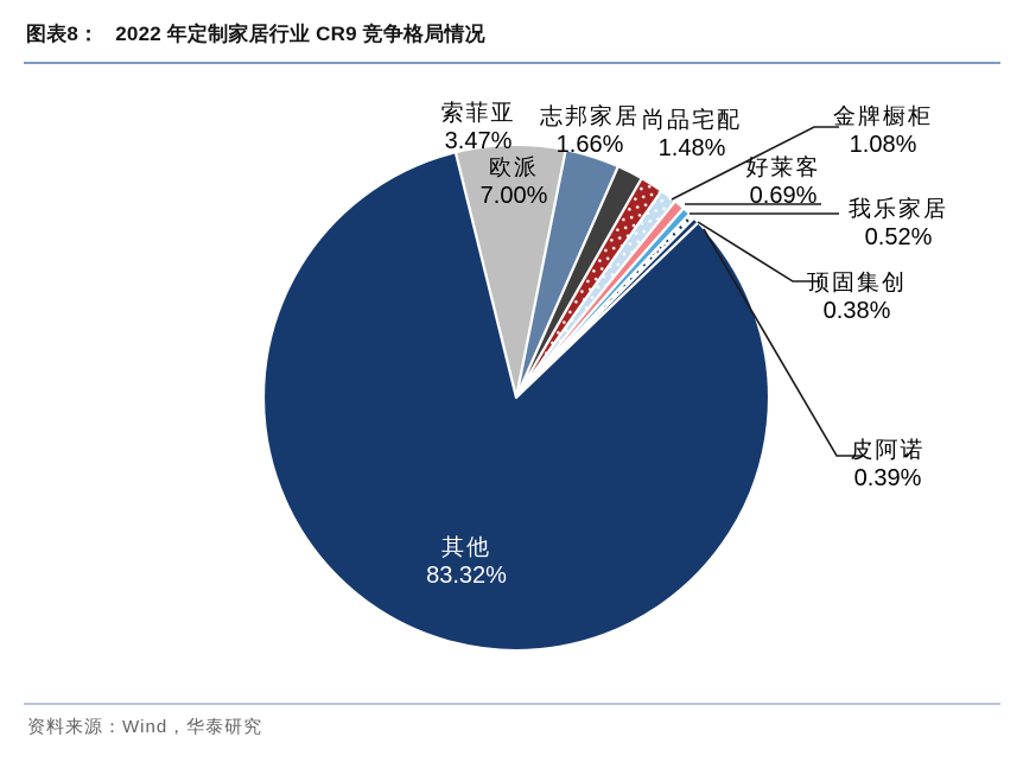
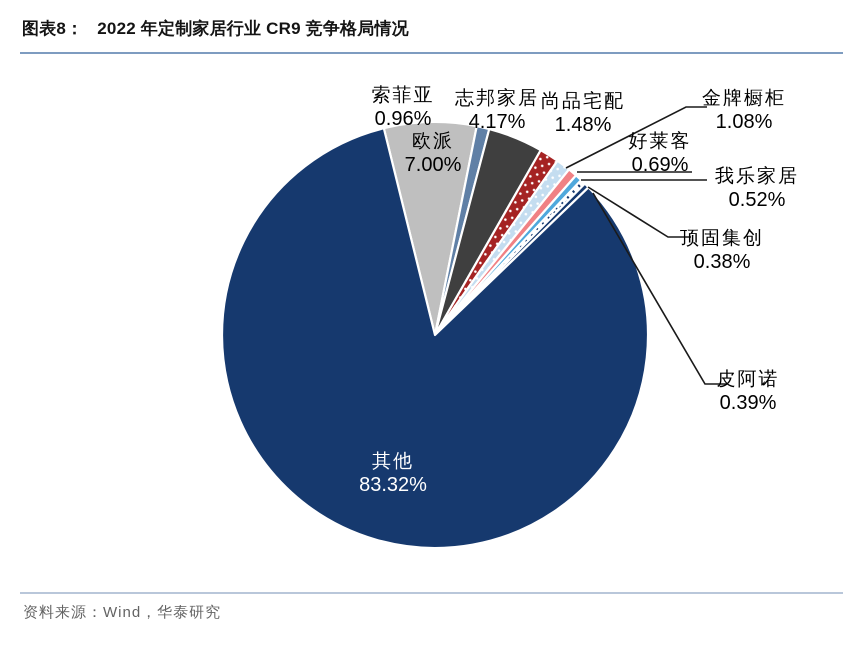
索菲亚: 3.47% -> 0.96%
志邦家居: 1.66% -> 4.17%
